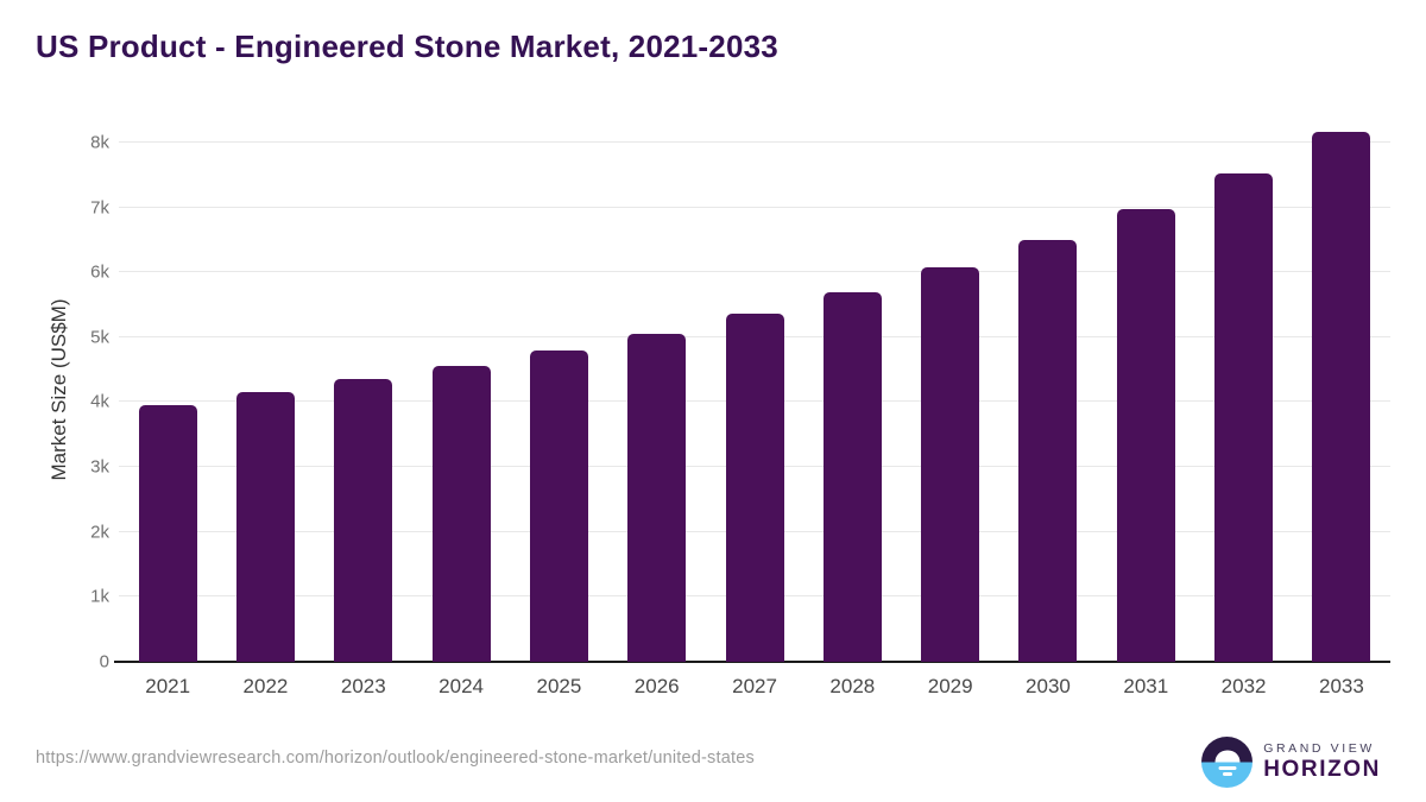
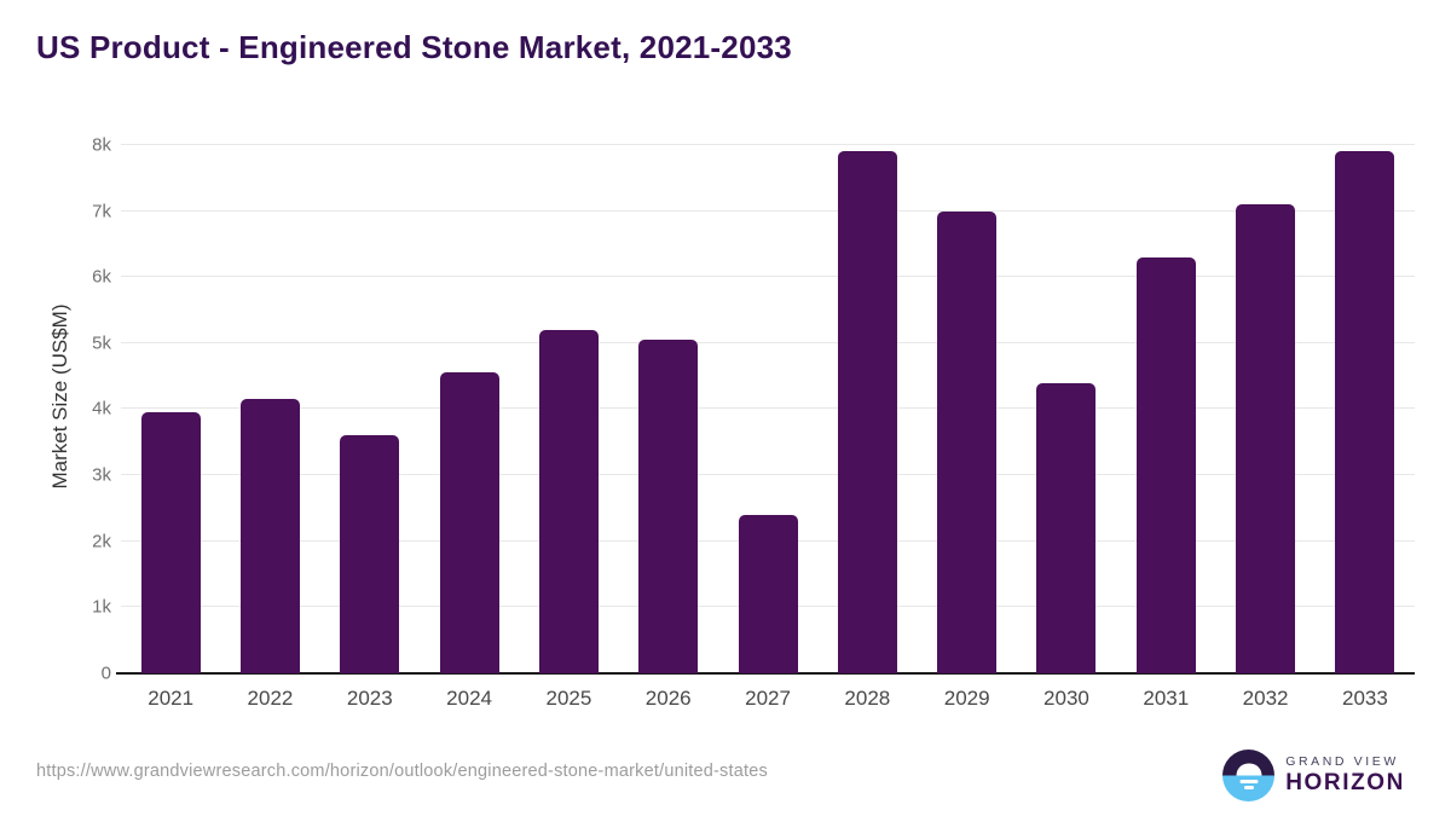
2023: 4.4k -> 3.6k
2025: 4.8k -> 5.2k
2027: 5.4k -> 2.4k
2028: 5.7k -> 7.9k
2029: 6.1k -> 7.0k
2030: 6.5k -> 4.4k
2031: 7.0k -> 6.3k
2032: 7.5k -> 7.1k
2033: 8.2k -> 7.9k
